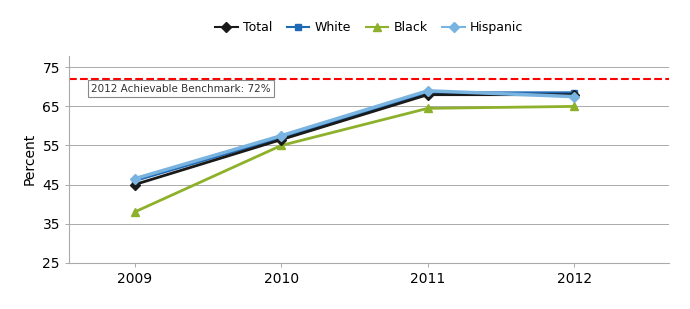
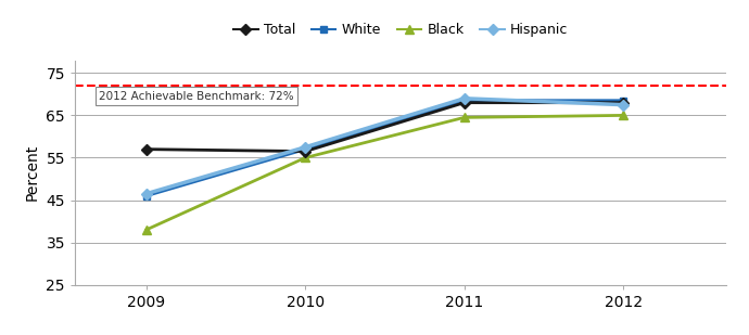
Total/2009: 45.0 -> 57.0
